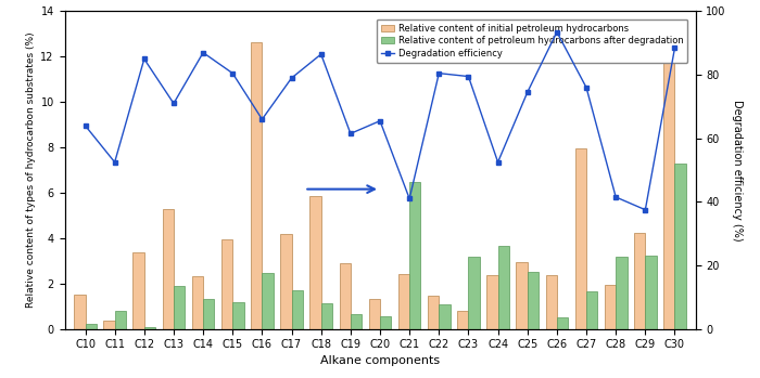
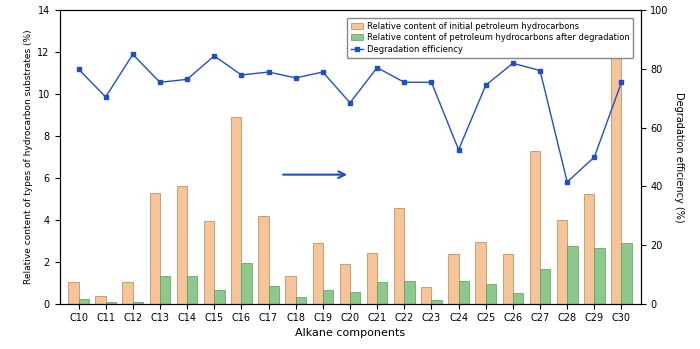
Relative content of initial petroleum hydrocarbons/C10: 1.50 -> 1.05
Degradation efficiency/C10: 64.0 -> 80.0
Degradation efficiency/C11: 52.5 -> 70.5
Relative content of petroleum hydrocarbons after degradation/C11: 0.80 -> 0.10
Relative content of initial petroleum hydrocarbons/C12: 3.35 -> 1.05
Degradation efficiency/C13: 71.0 -> 75.5
Relative content of petroleum hydrocarbons after degradation/C13: 1.90 -> 1.30
Relative content of initial petroleum hydrocarbons/C14: 2.30 -> 5.60
Degradation efficiency/C14: 87.0 -> 76.5
Degradation efficiency/C15: 80.5 -> 84.5
Relative content of petroleum hydrocarbons after degradation/C15: 1.20 -> 0.65
Relative content of initial petroleum hydrocarbons/C16: 12.65 -> 8.90
Degradation efficiency/C16: 66.0 -> 78.0
Relative content of petroleum hydrocarbons after degradation/C16: 2.45 -> 1.95
Relative content of petroleum hydrocarbons after degradation/C17: 1.70 -> 0.85
Relative content of initial petroleum hydrocarbons/C18: 5.85 -> 1.30
Degradation efficiency/C18: 86.5 -> 77.0
Relative content of petroleum hydrocarbons after degradation/C18: 1.15 -> 0.30
Degradation efficiency/C19: 61.5 -> 79.0
Relative content of initial petroleum hydrocarbons/C20: 1.30 -> 1.90
Degradation efficiency/C20: 65.5 -> 68.5
Degradation efficiency/C21: 41.0 -> 80.5
Relative content of petroleum hydrocarbons after degradation/C21: 6.50 -> 1.05
Relative content of initial petroleum hydrocarbons/C22: 1.45 -> 4.55
Degradation efficiency/C22: 80.5 -> 75.5
Degradation efficiency/C23: 79.5 -> 75.5
Relative content of petroleum hydrocarbons after degradation/C23: 3.20 -> 0.15
Relative content of petroleum hydrocarbons after degradation/C24: 3.65 -> 1.10
Relative content of petroleum hydrocarbons after degradation/C25: 2.50 -> 0.95
Degradation efficiency/C26: 93.5 -> 82.0
Relative content of initial petroleum hydrocarbons/C27: 7.95 -> 7.30
Degradation efficiency/C27: 76.0 -> 79.5
Relative content of initial petroleum hydrocarbons/C28: 1.95 -> 4.00
Relative content of petroleum hydrocarbons after degradation/C28: 3.20 -> 2.75
Relative content of initial petroleum hydrocarbons/C29: 4.25 -> 5.25
Degradation efficiency/C29: 37.5 -> 50.0
Relative content of petroleum hydrocarbons after degradation/C29: 3.25 -> 2.65
Degradation efficiency/C30: 88.5 -> 75.5
Relative content of petroleum hydrocarbons after degradation/C30: 7.30 -> 2.90
